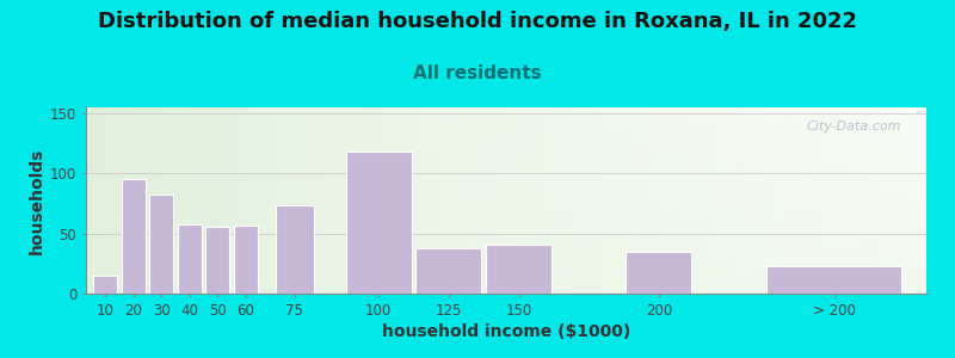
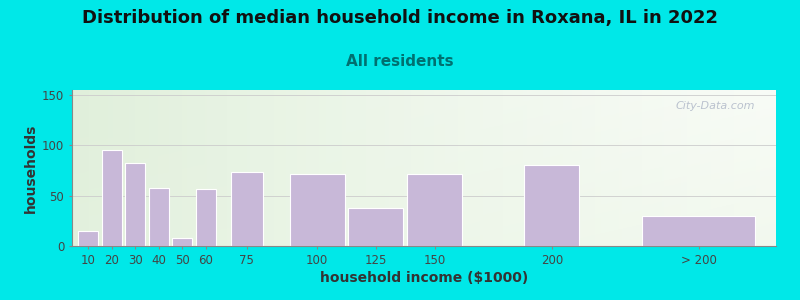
50: 56 -> 8
100: 118 -> 72
150: 41 -> 72
200: 35 -> 80
> 200: 23 -> 30
